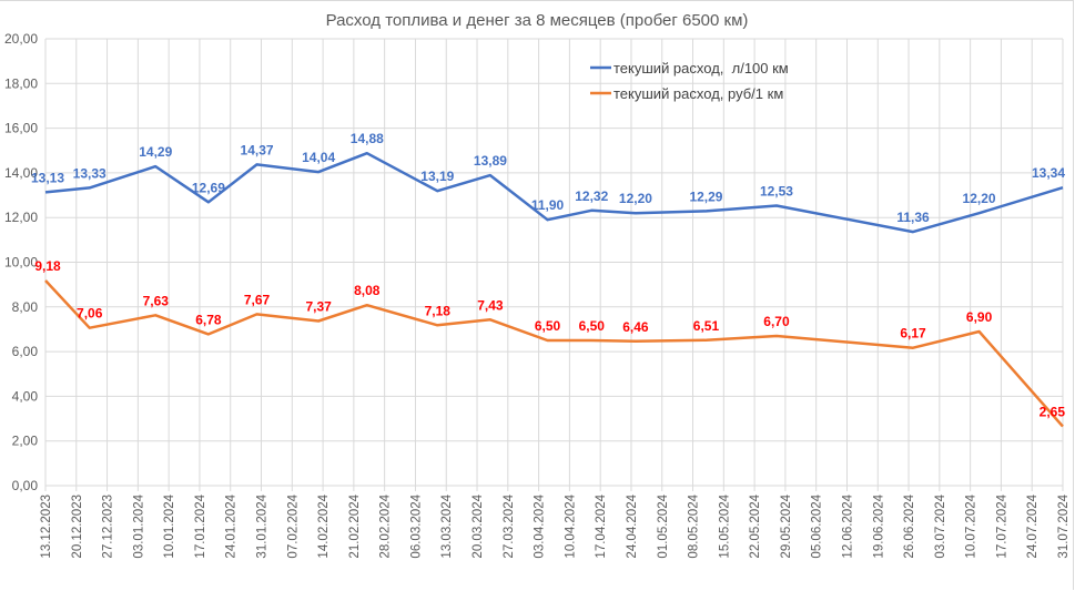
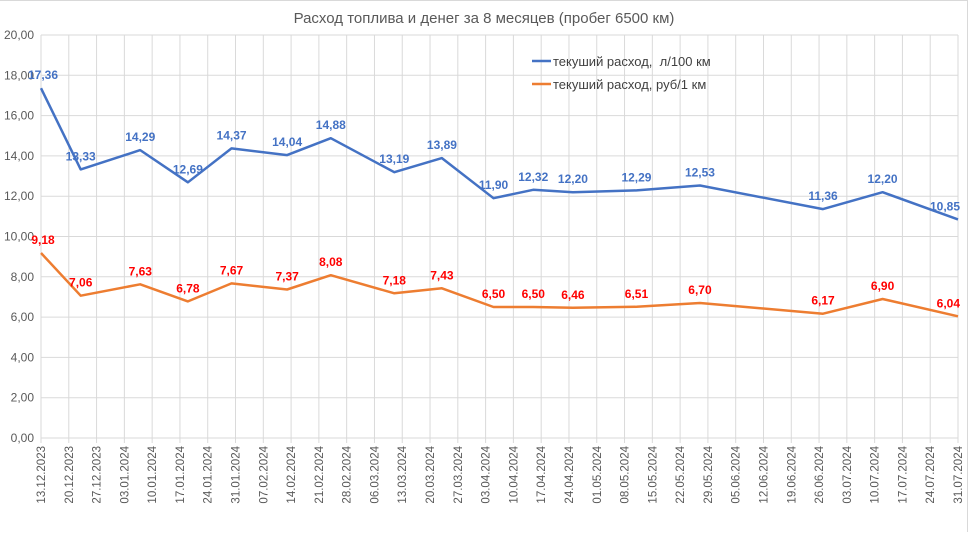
текуший расход, л/100 км/13.12.2023: 13,13 -> 17,36
текуший расход, л/100 км/31.07.2024: 13,34 -> 10,85
текуший расход, руб/1 км/31.07.2024: 2,65 -> 6,04
